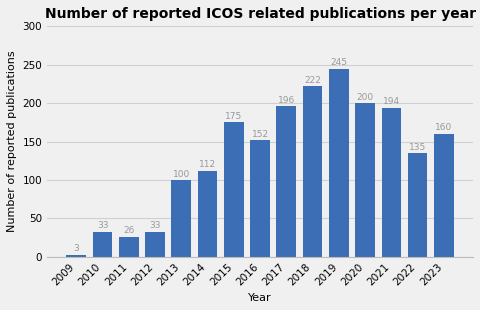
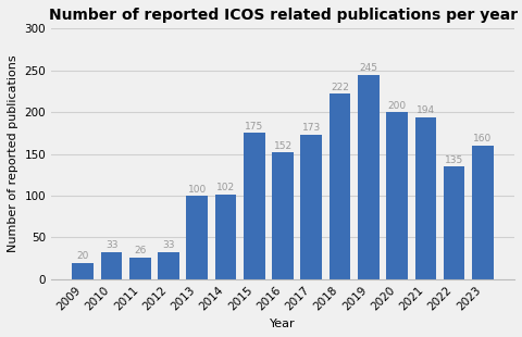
2009: 3 -> 20
2014: 112 -> 102
2017: 196 -> 173
